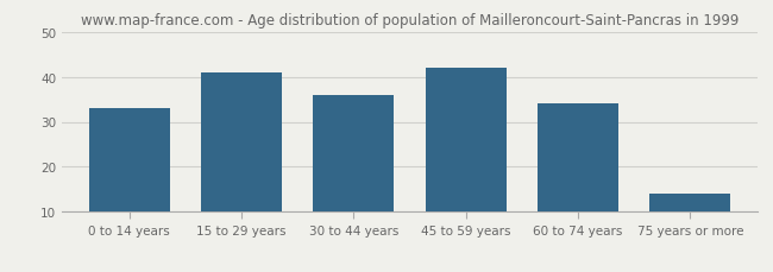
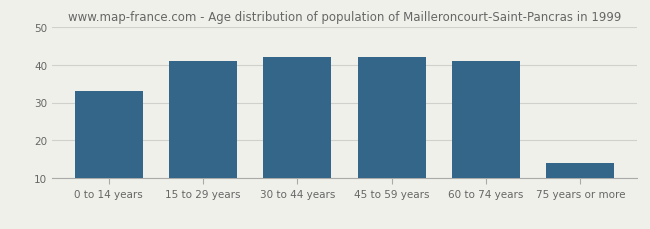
30 to 44 years: 36 -> 42
60 to 74 years: 34 -> 41
